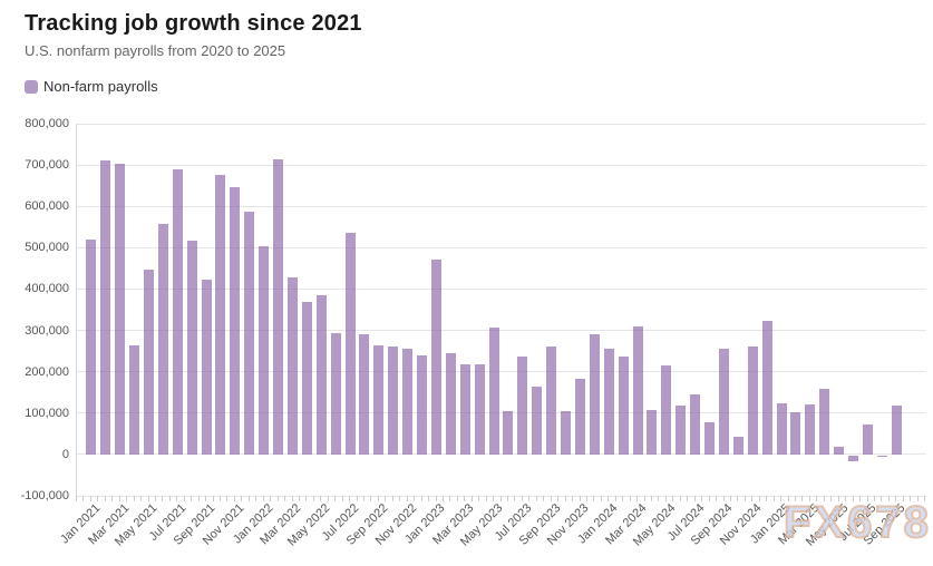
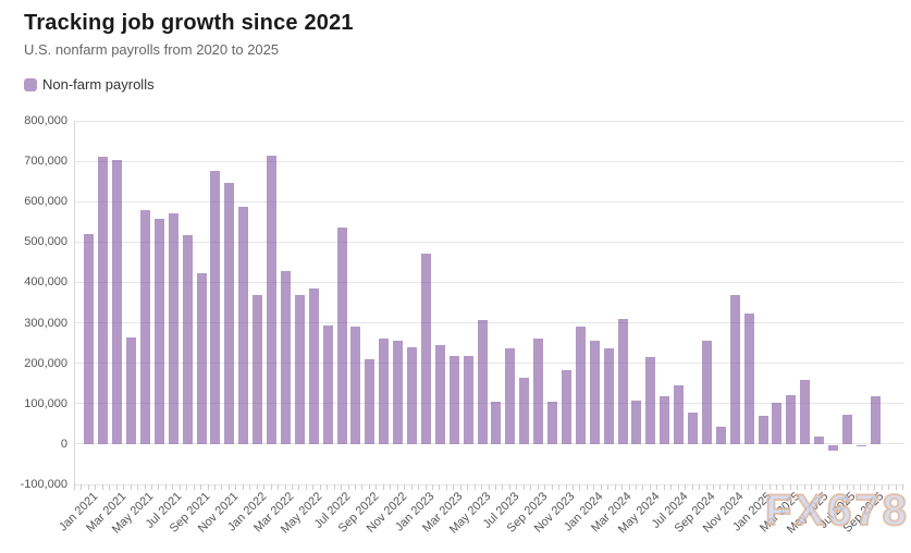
May 2021: 450000 -> 580000
Jul 2021: 690000 -> 570000
Jan 2022: 500000 -> 370000
Sep 2022: 260000 -> 210000
Nov 2024: 260000 -> 370000
Jan 2025: 120000 -> 70000
